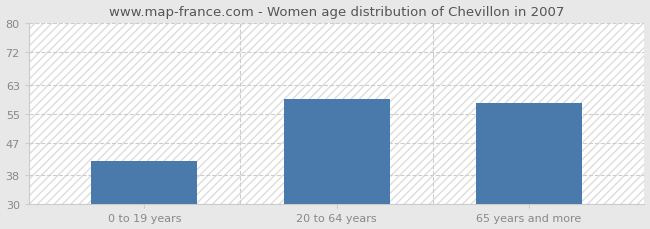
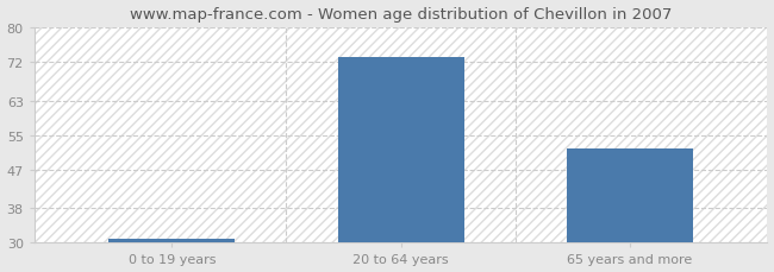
0 to 19 years: 42 -> 31
20 to 64 years: 59 -> 73
65 years and more: 58 -> 52
